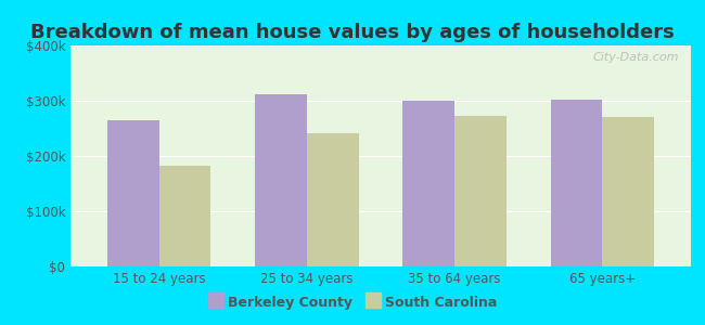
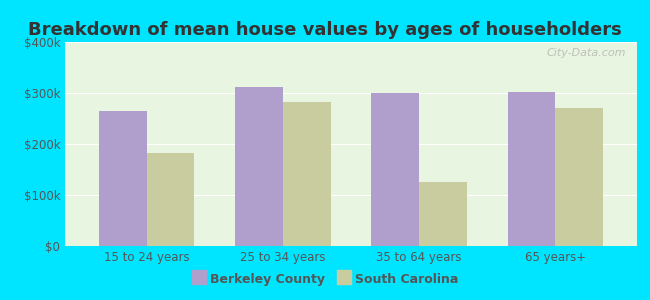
South Carolina/25 to 34 years: $242k -> $282k
South Carolina/35 to 64 years: $272k -> $126k
